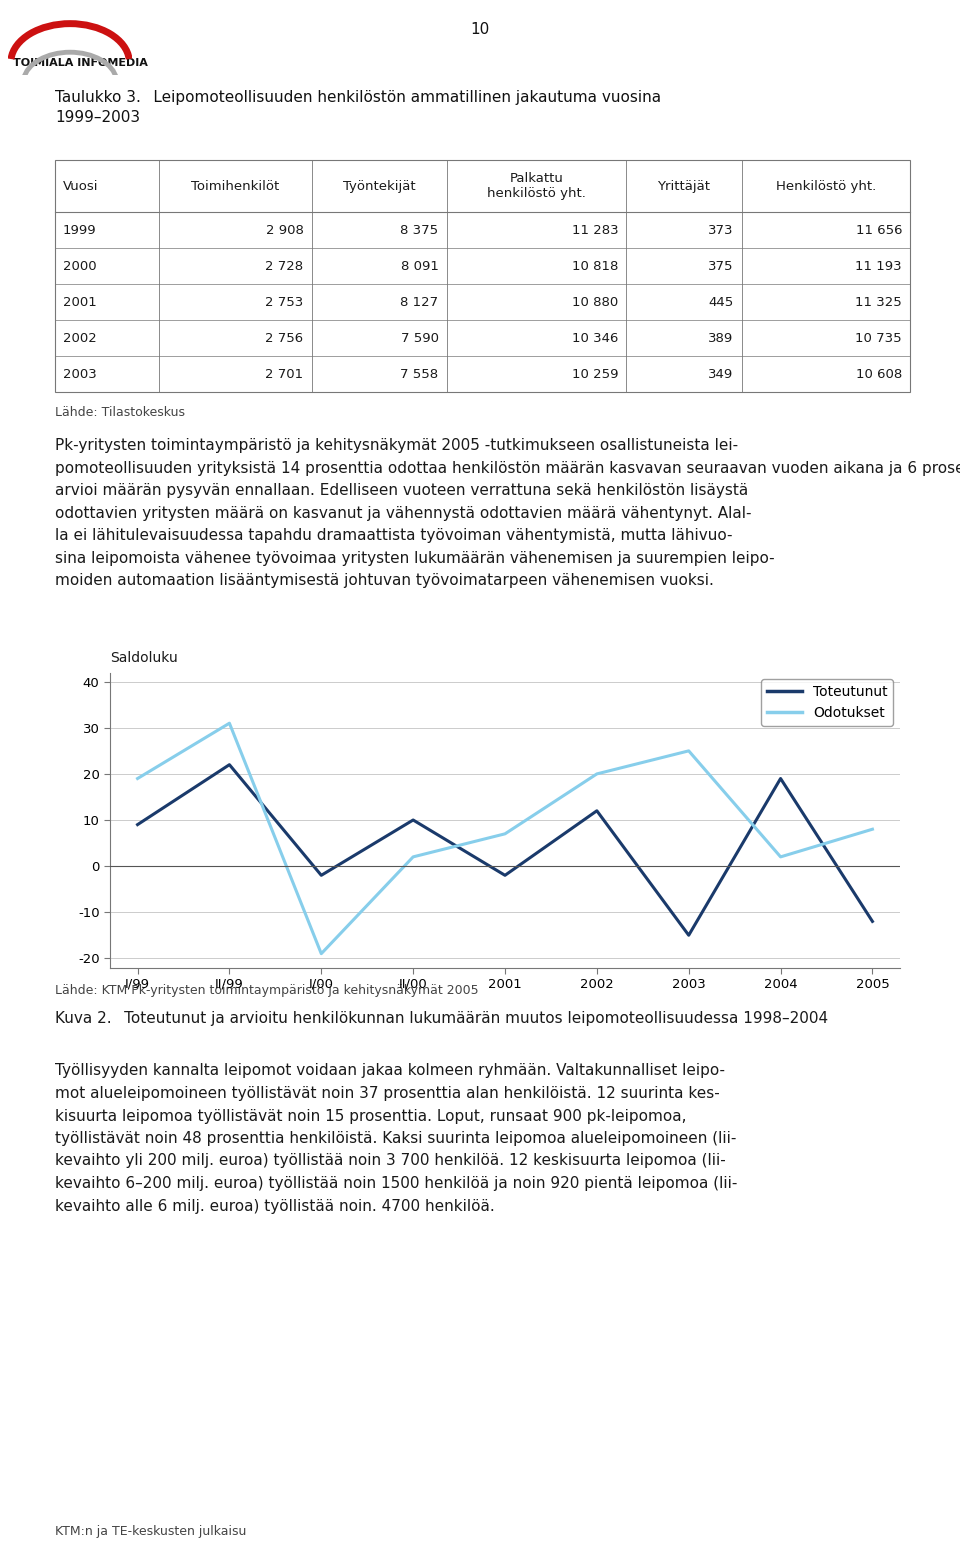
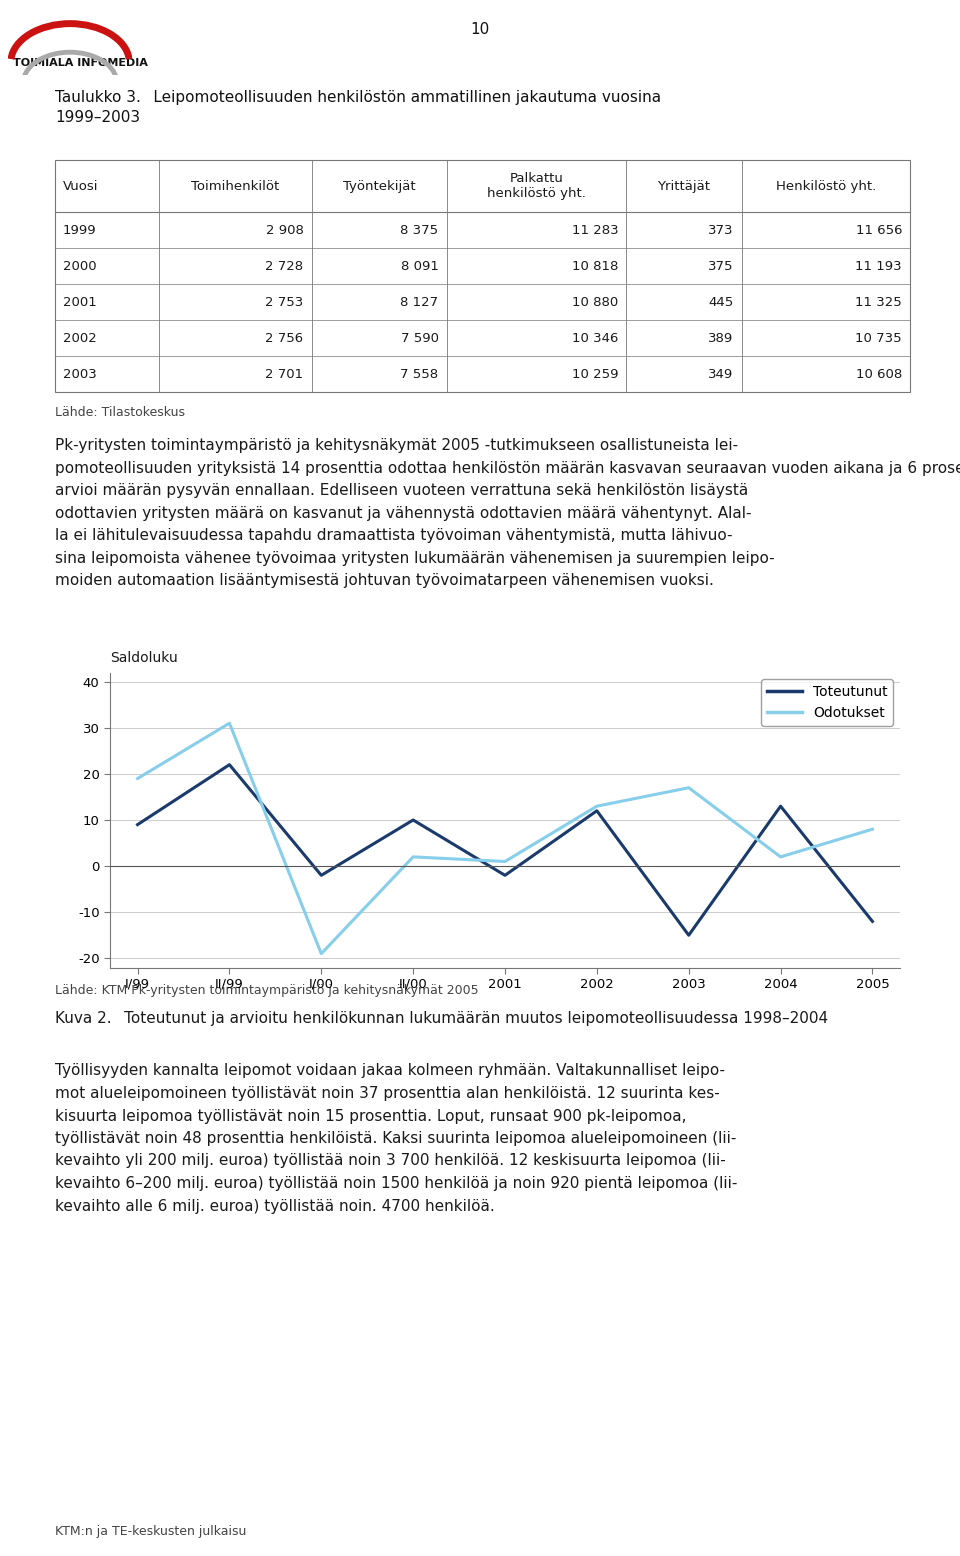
Odotukset/2001: 7 -> 1
Odotukset/2002: 20 -> 13
Odotukset/2003: 25 -> 17
Toteutunut/2004: 19 -> 13
